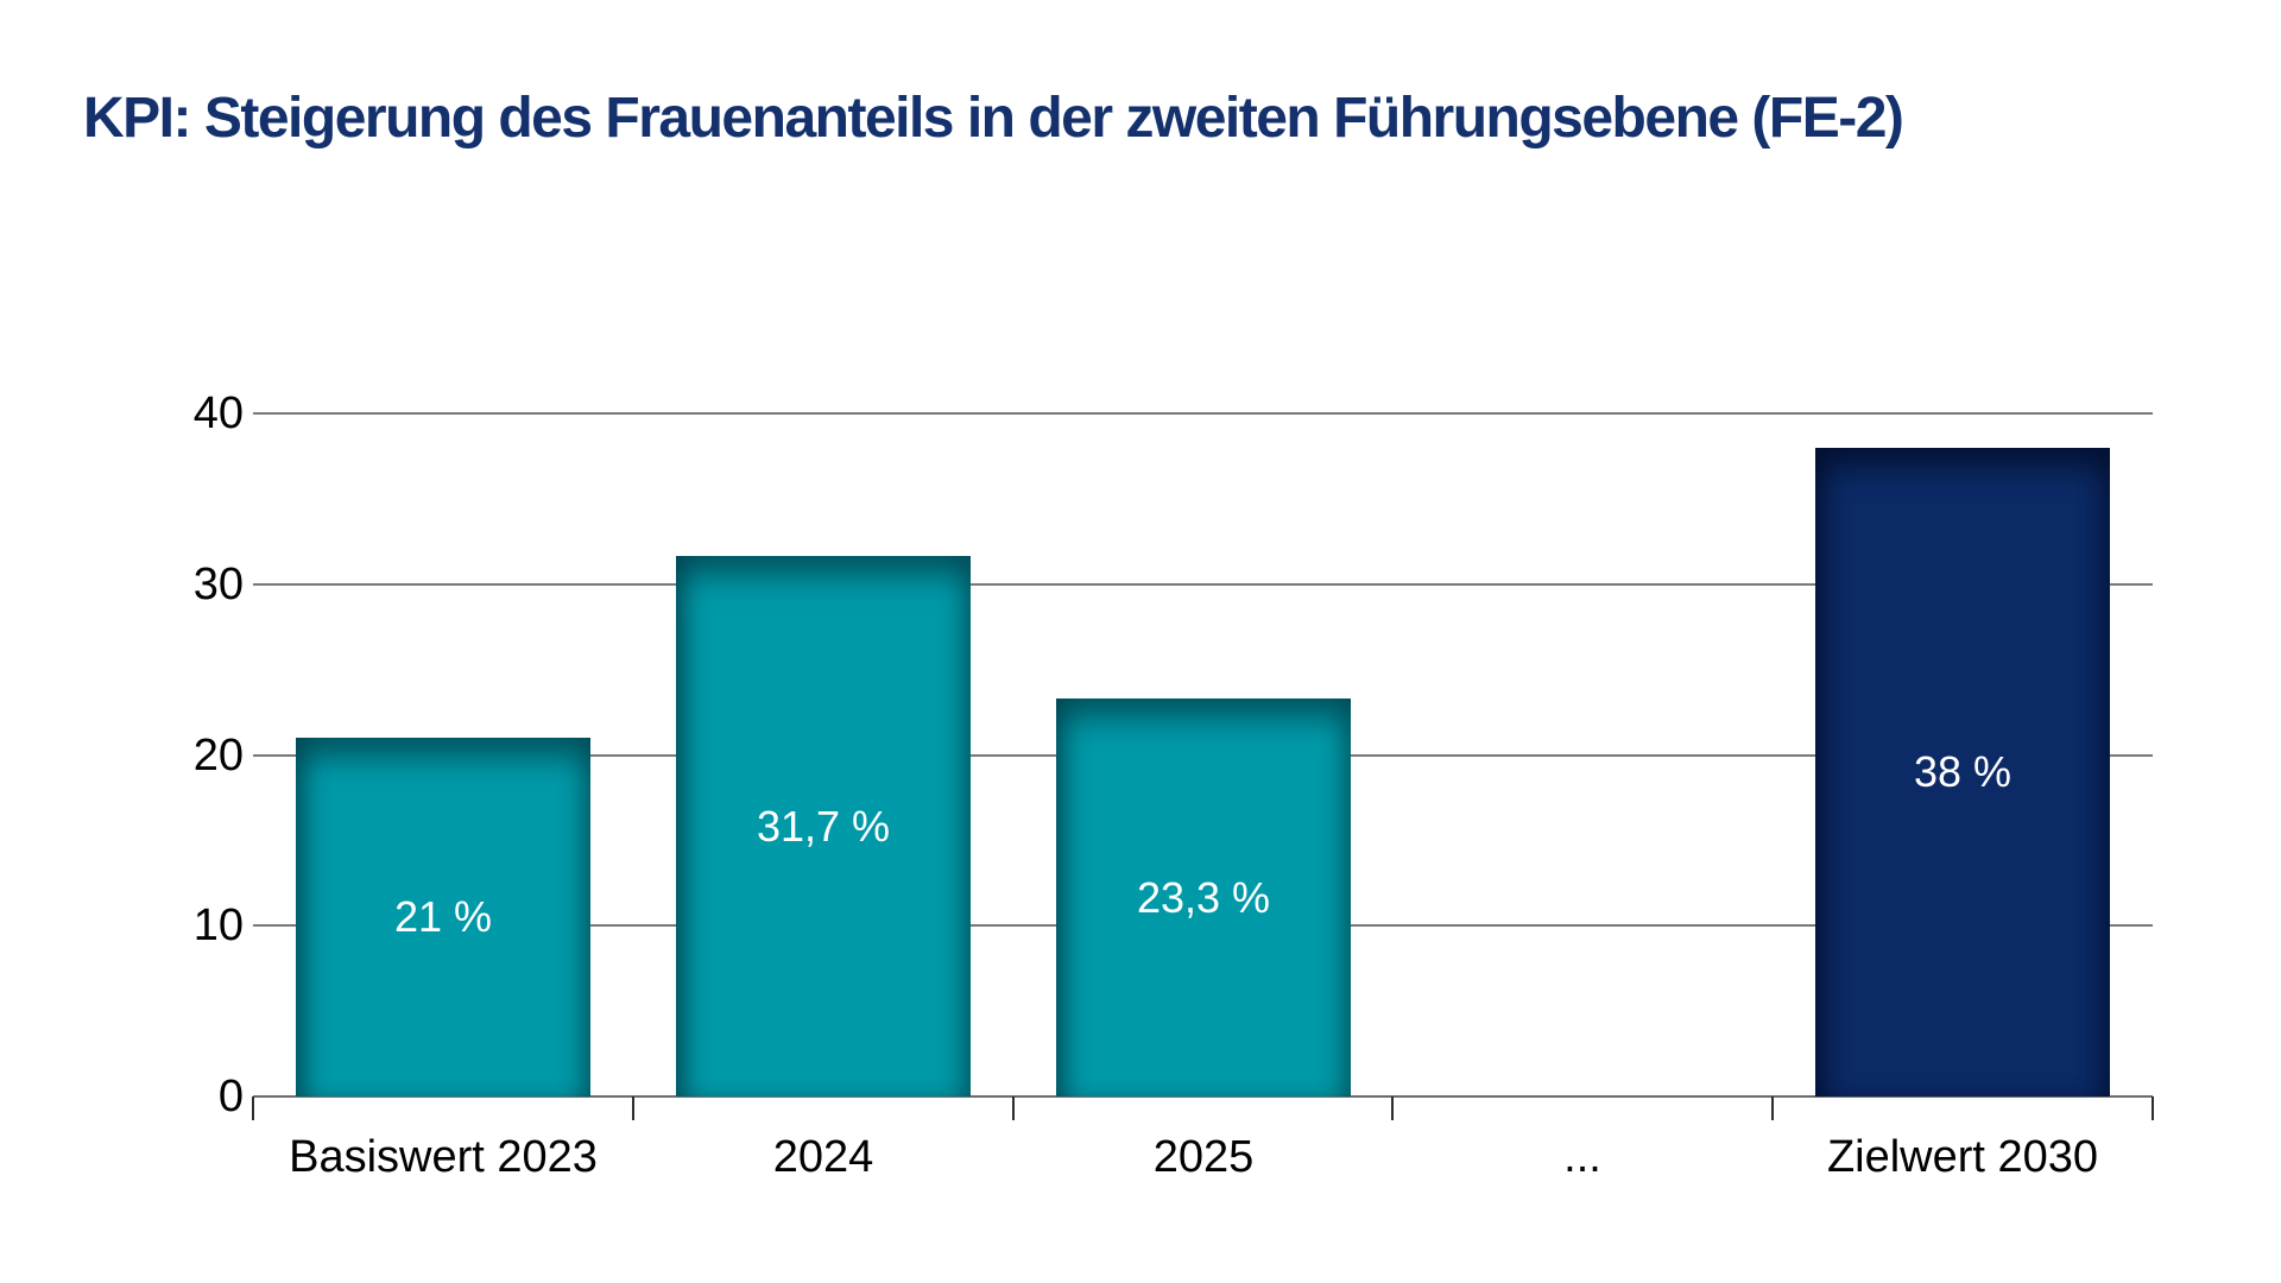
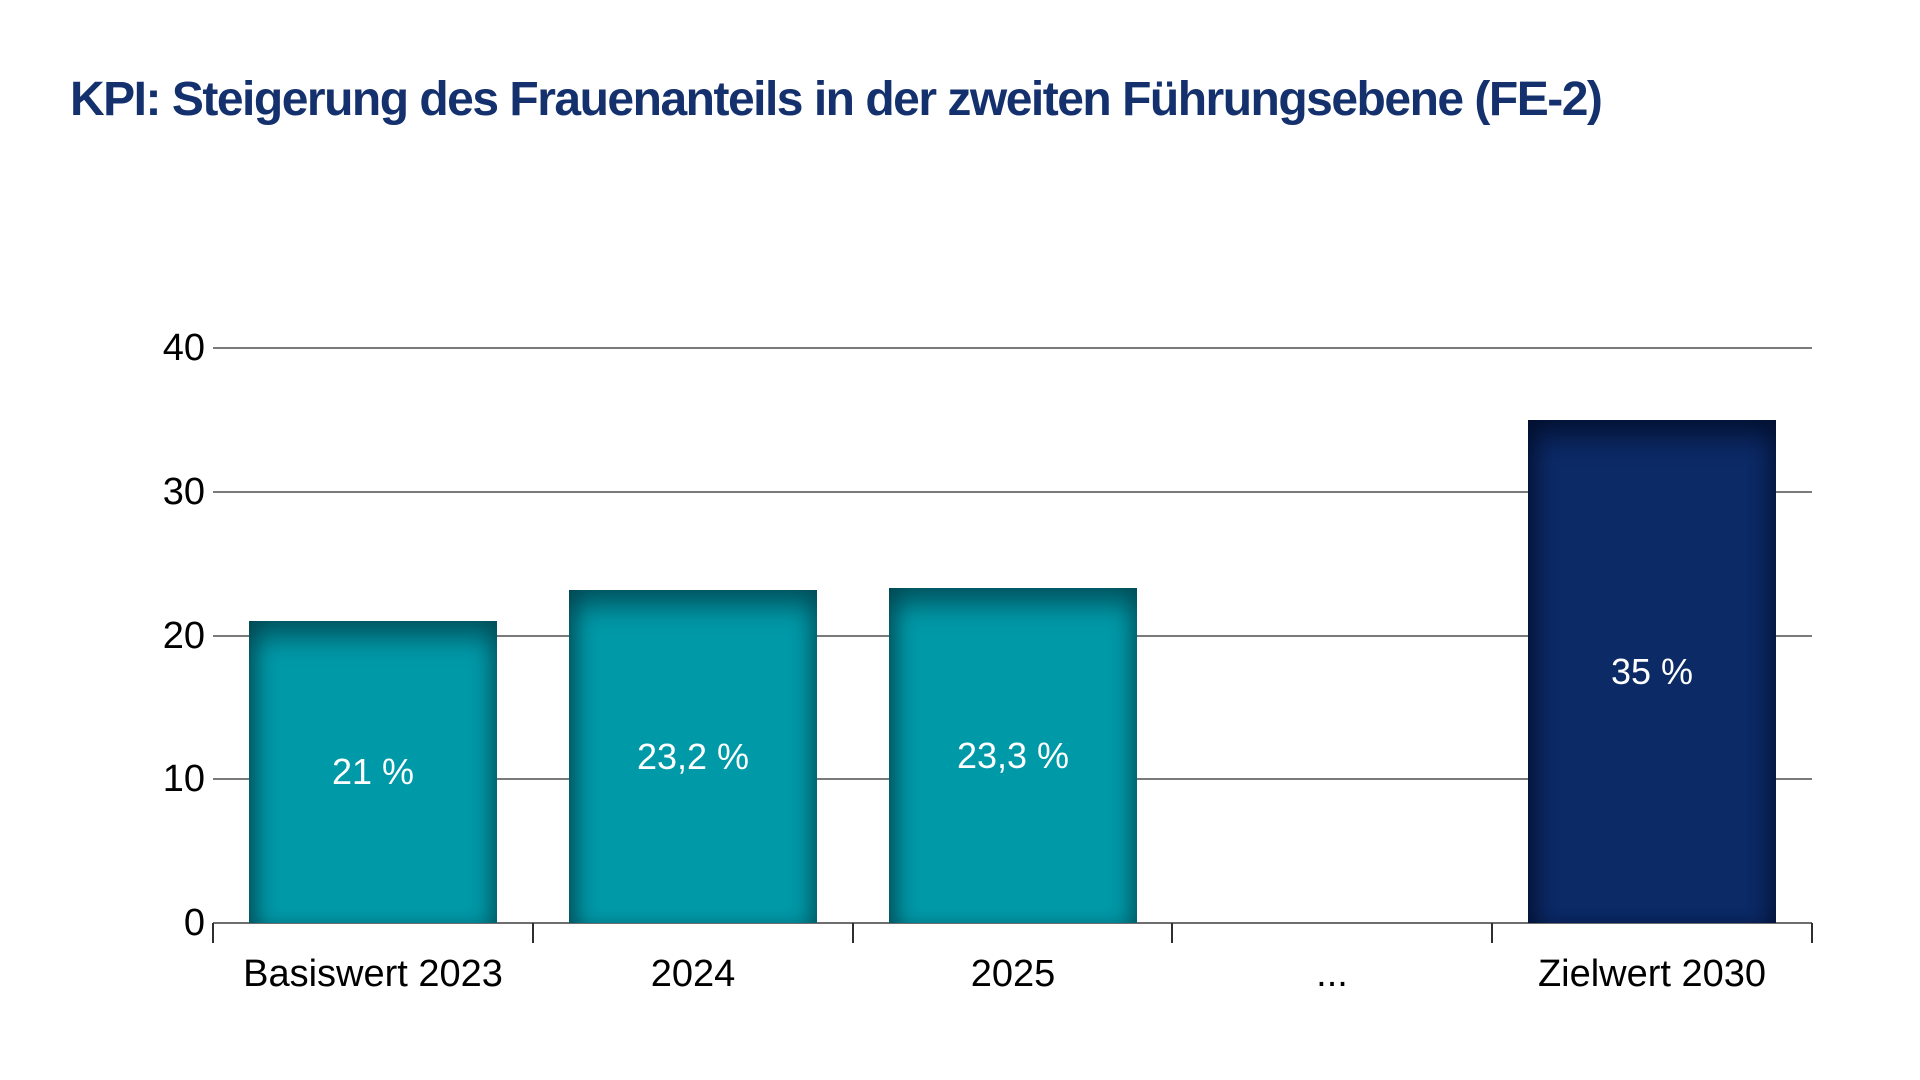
2024: 31,7 -> 23,2
Zielwert 2030: 38 -> 35
